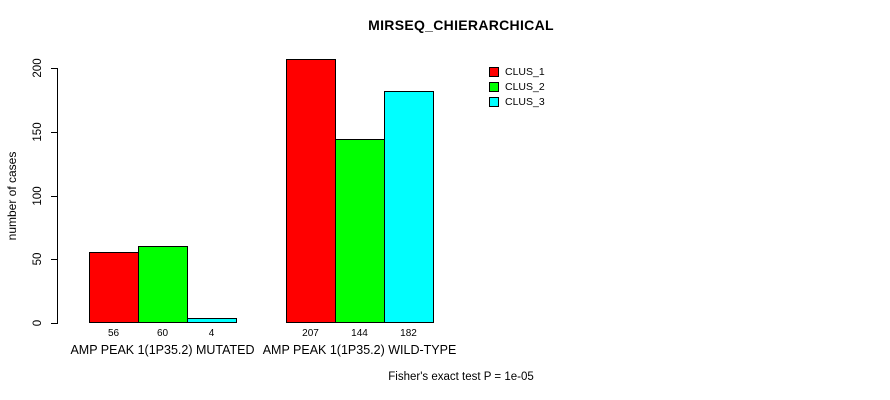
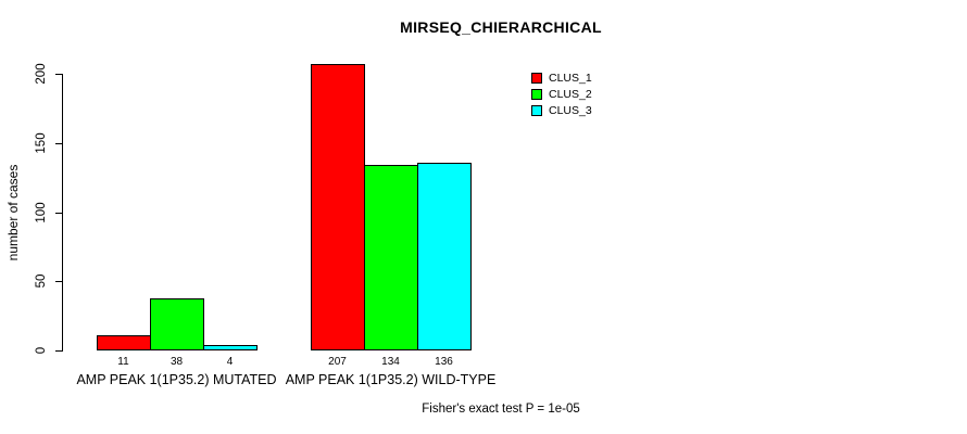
CLUS_1/AMP PEAK 1(1P35.2) MUTATED: 56 -> 11
CLUS_2/AMP PEAK 1(1P35.2) MUTATED: 60 -> 38
CLUS_2/AMP PEAK 1(1P35.2) WILD-TYPE: 144 -> 134
CLUS_3/AMP PEAK 1(1P35.2) WILD-TYPE: 182 -> 136
